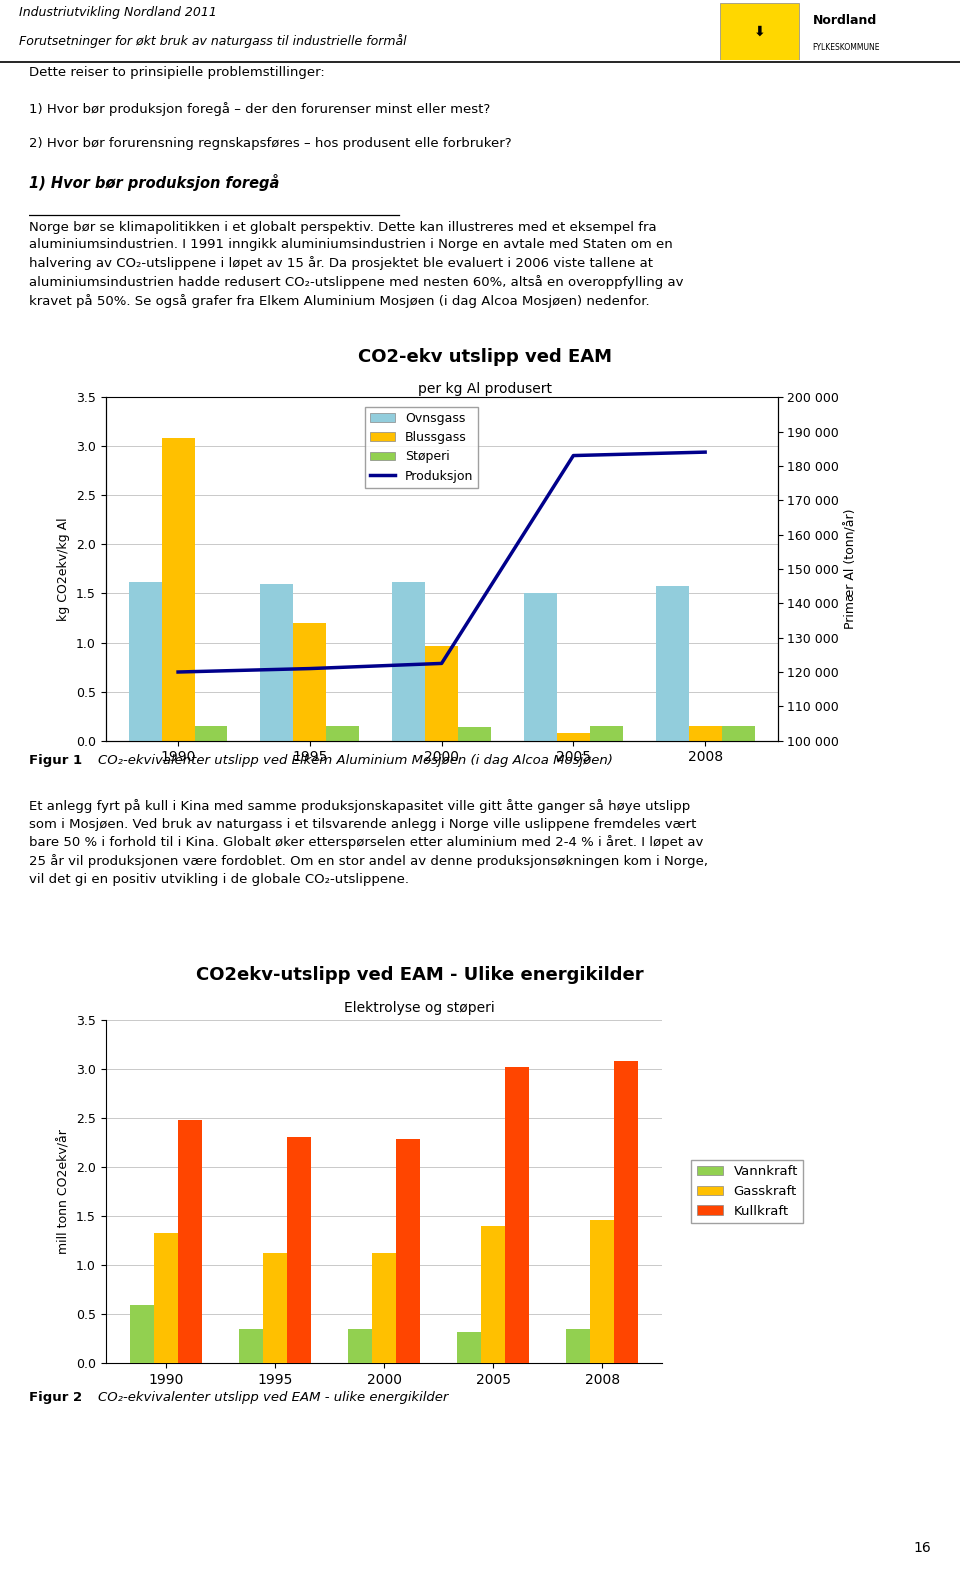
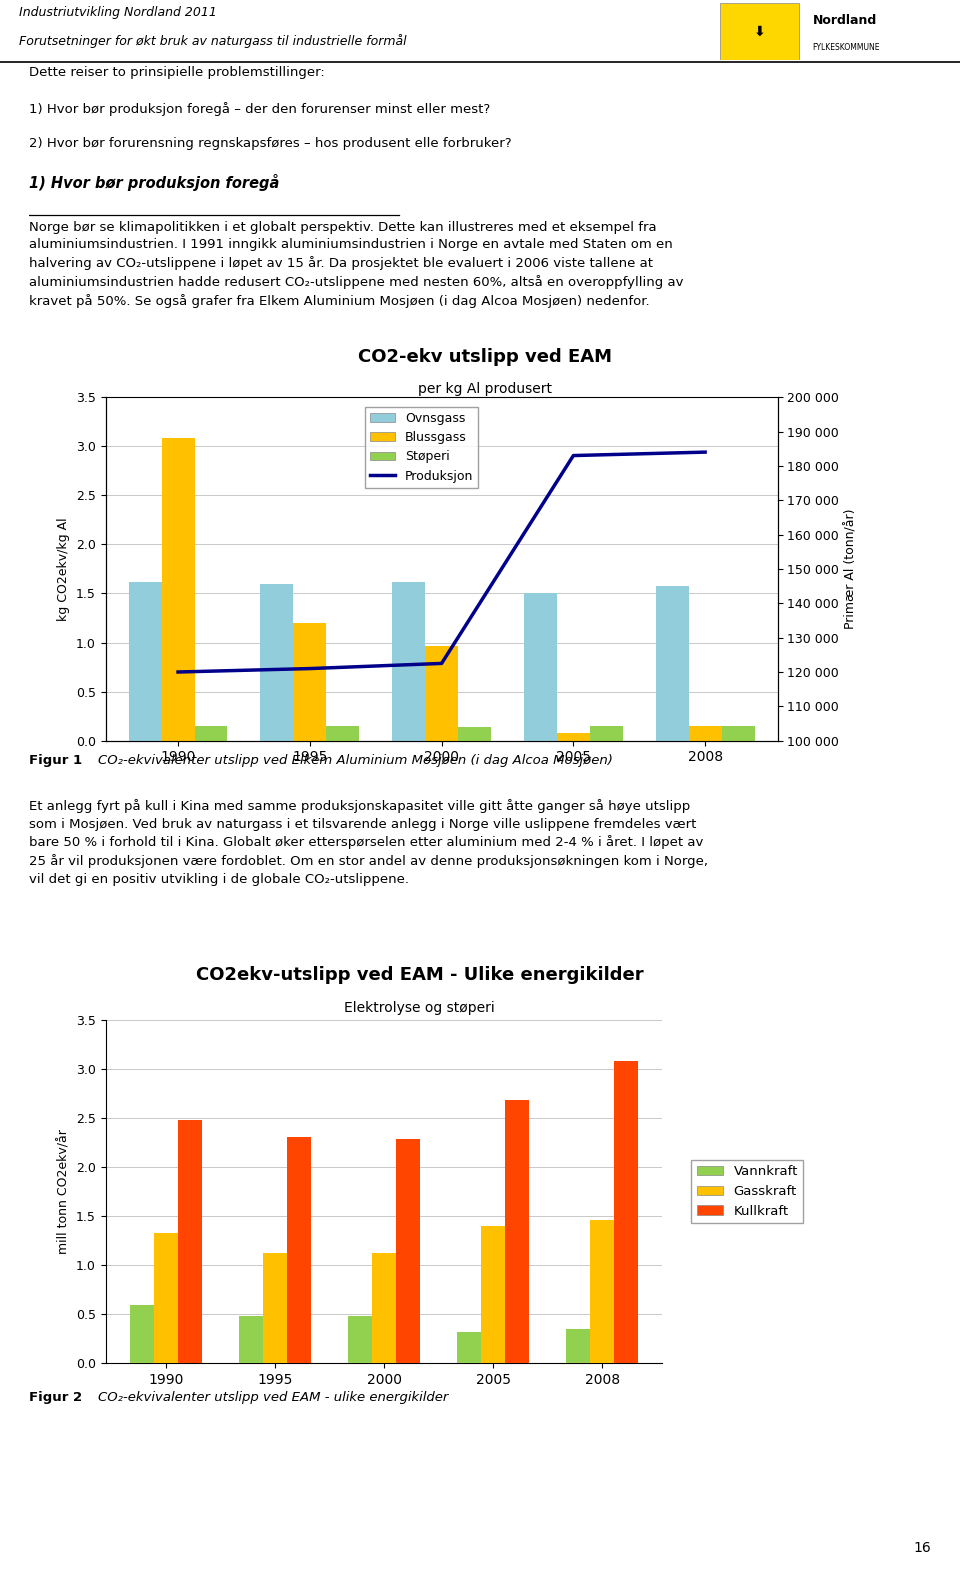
Vannkraft/1995: 0.35 -> 0.48
Vannkraft/2000: 0.35 -> 0.48
Kullkraft/2005: 3.02 -> 2.68
